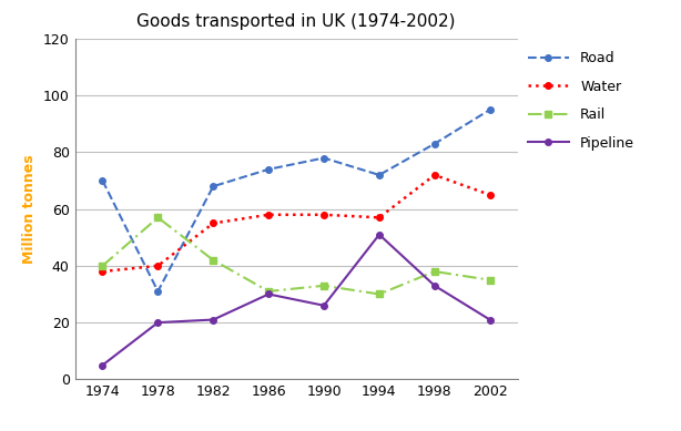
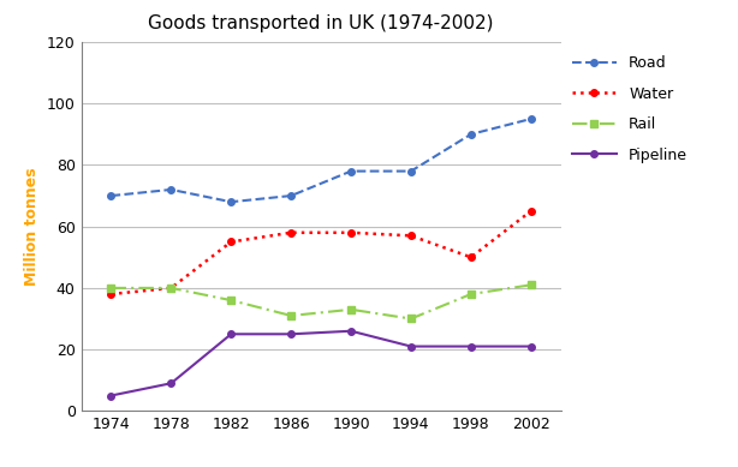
Road/1978: 31 -> 72
Rail/1978: 57 -> 40
Pipeline/1978: 20 -> 9
Rail/1982: 42 -> 36
Pipeline/1982: 21 -> 25
Road/1986: 74 -> 70
Pipeline/1986: 30 -> 25
Road/1994: 72 -> 78
Pipeline/1994: 51 -> 21
Road/1998: 83 -> 90
Water/1998: 72 -> 50
Pipeline/1998: 33 -> 21
Rail/2002: 35 -> 41
